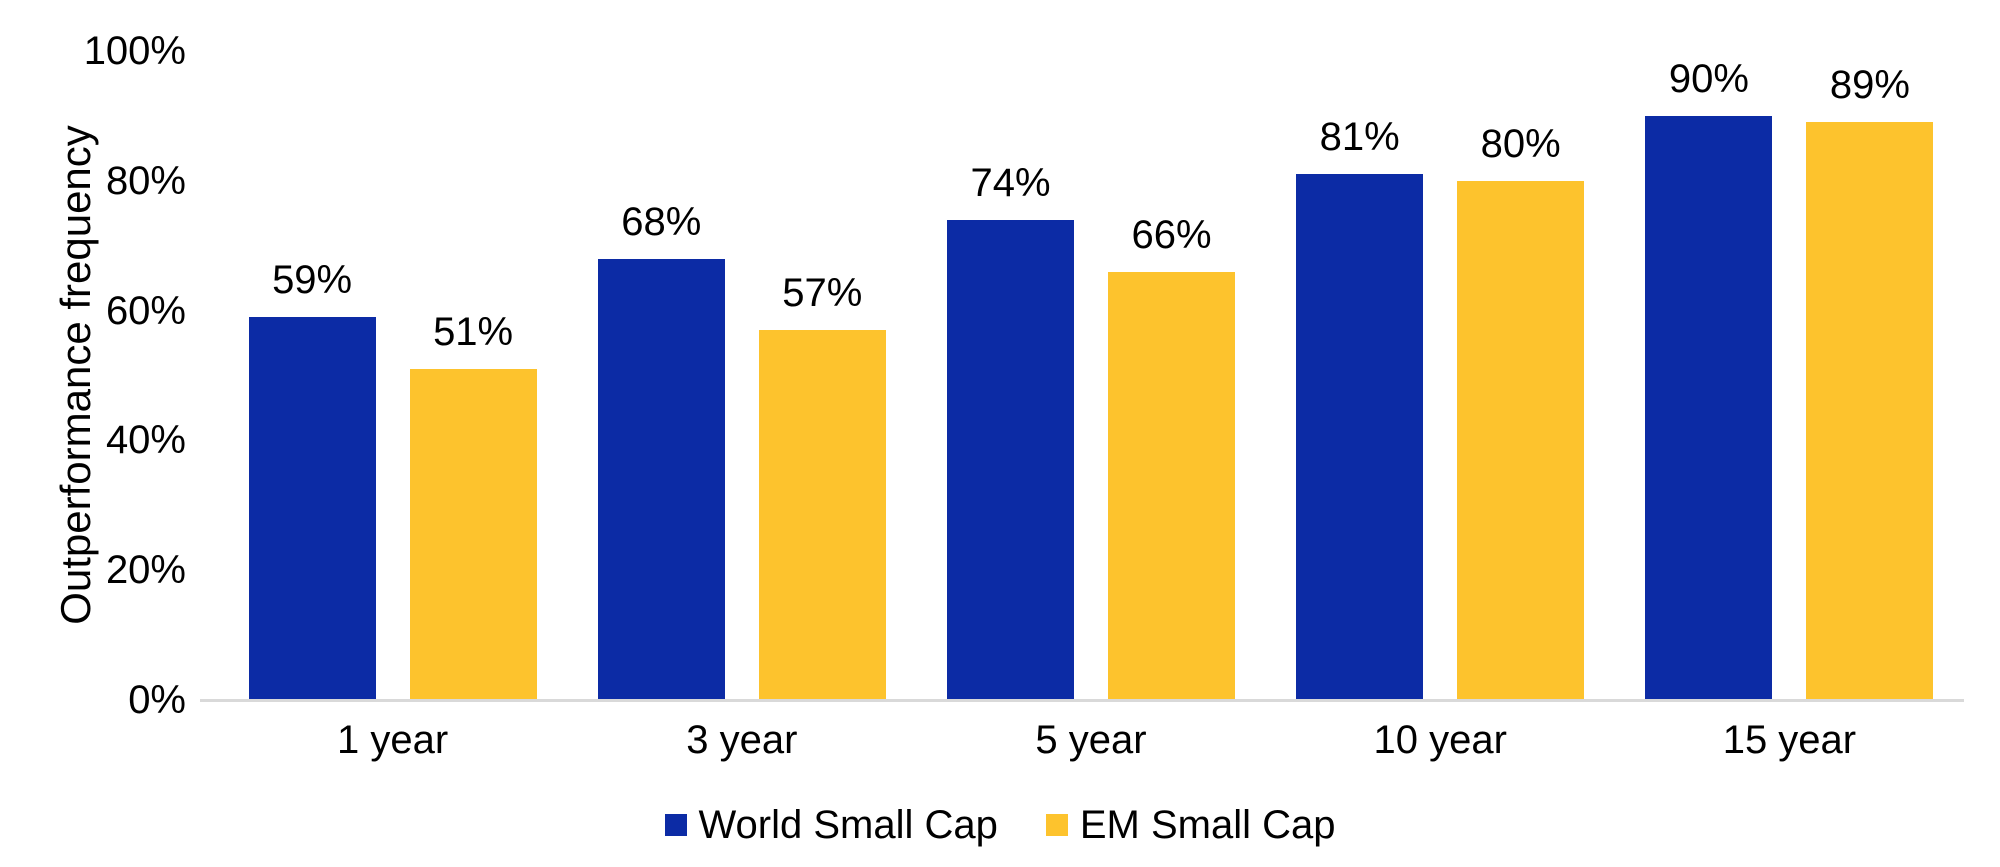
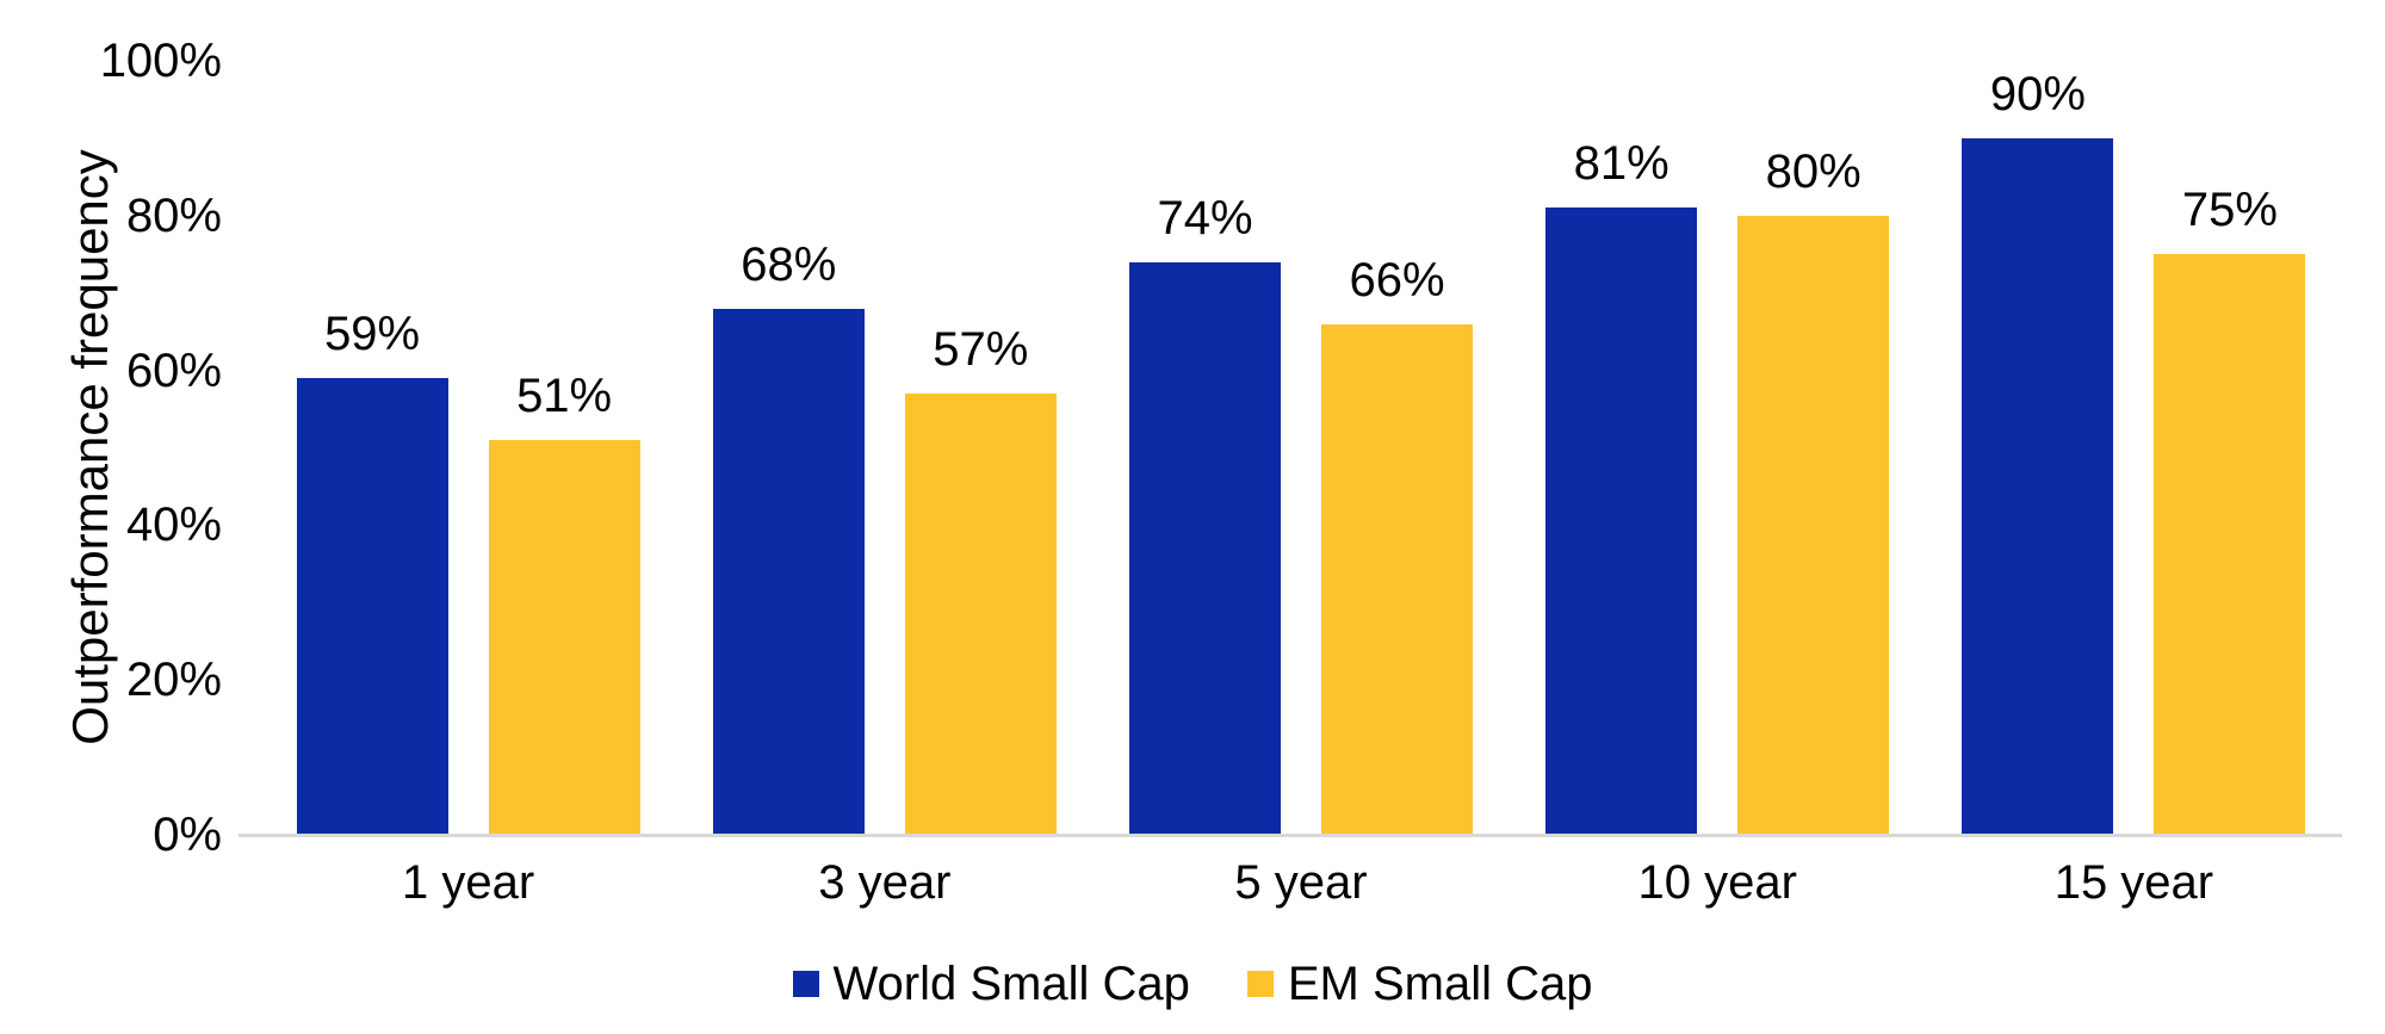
EM Small Cap/15 year: 89% -> 75%
